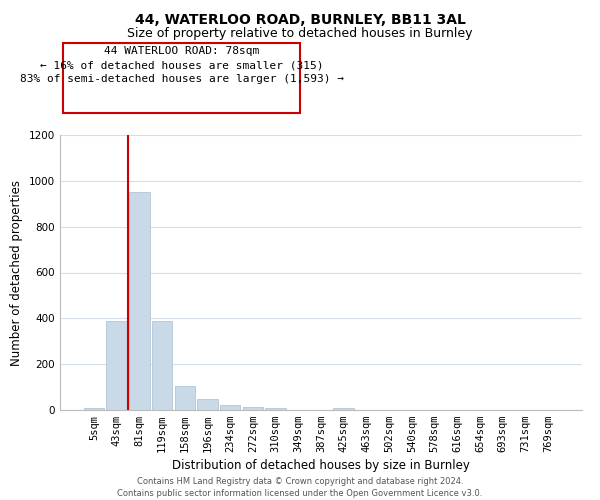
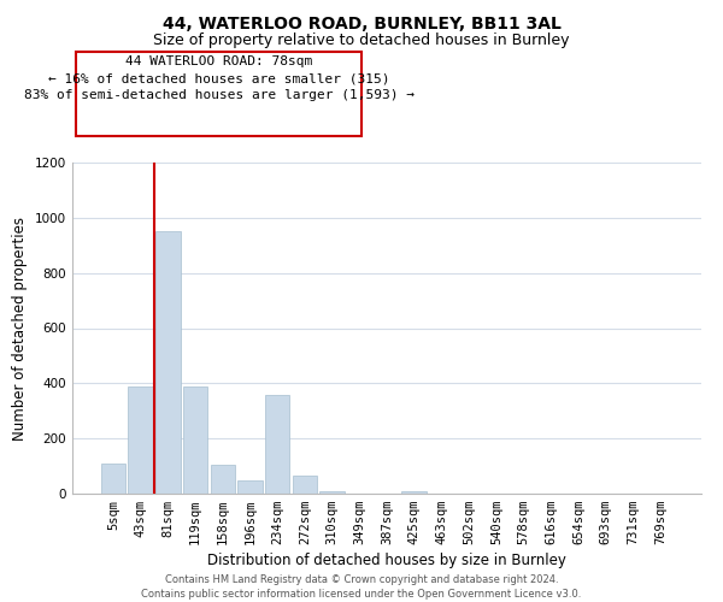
5sqm: 10 -> 110
234sqm: 22 -> 360
272sqm: 12 -> 65
